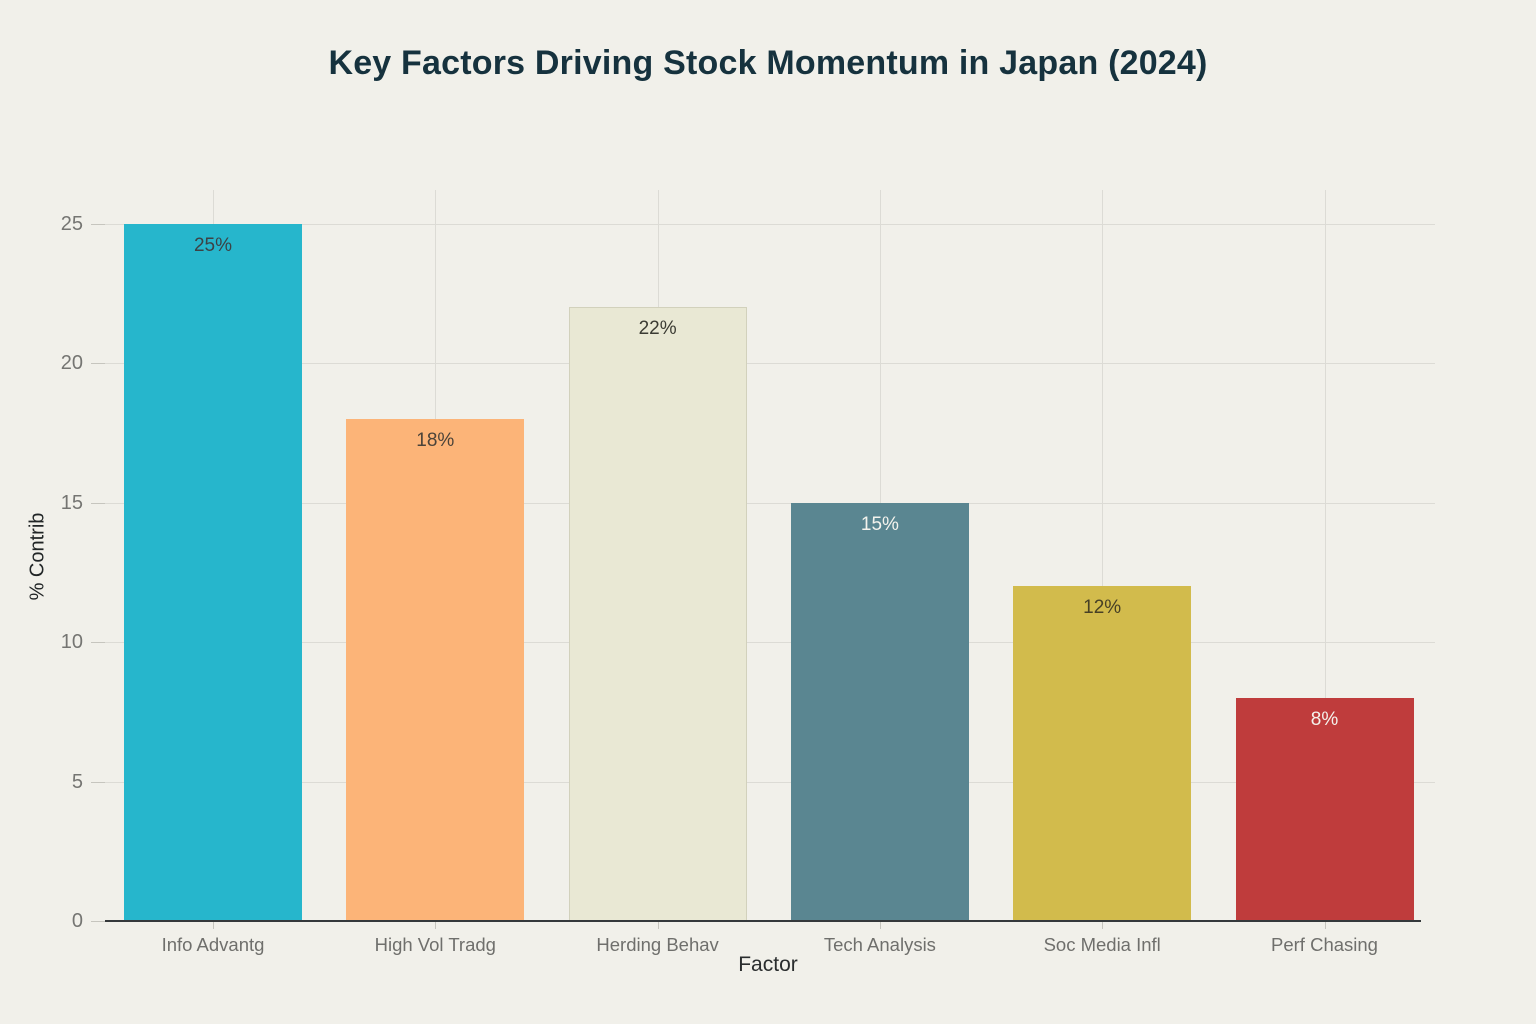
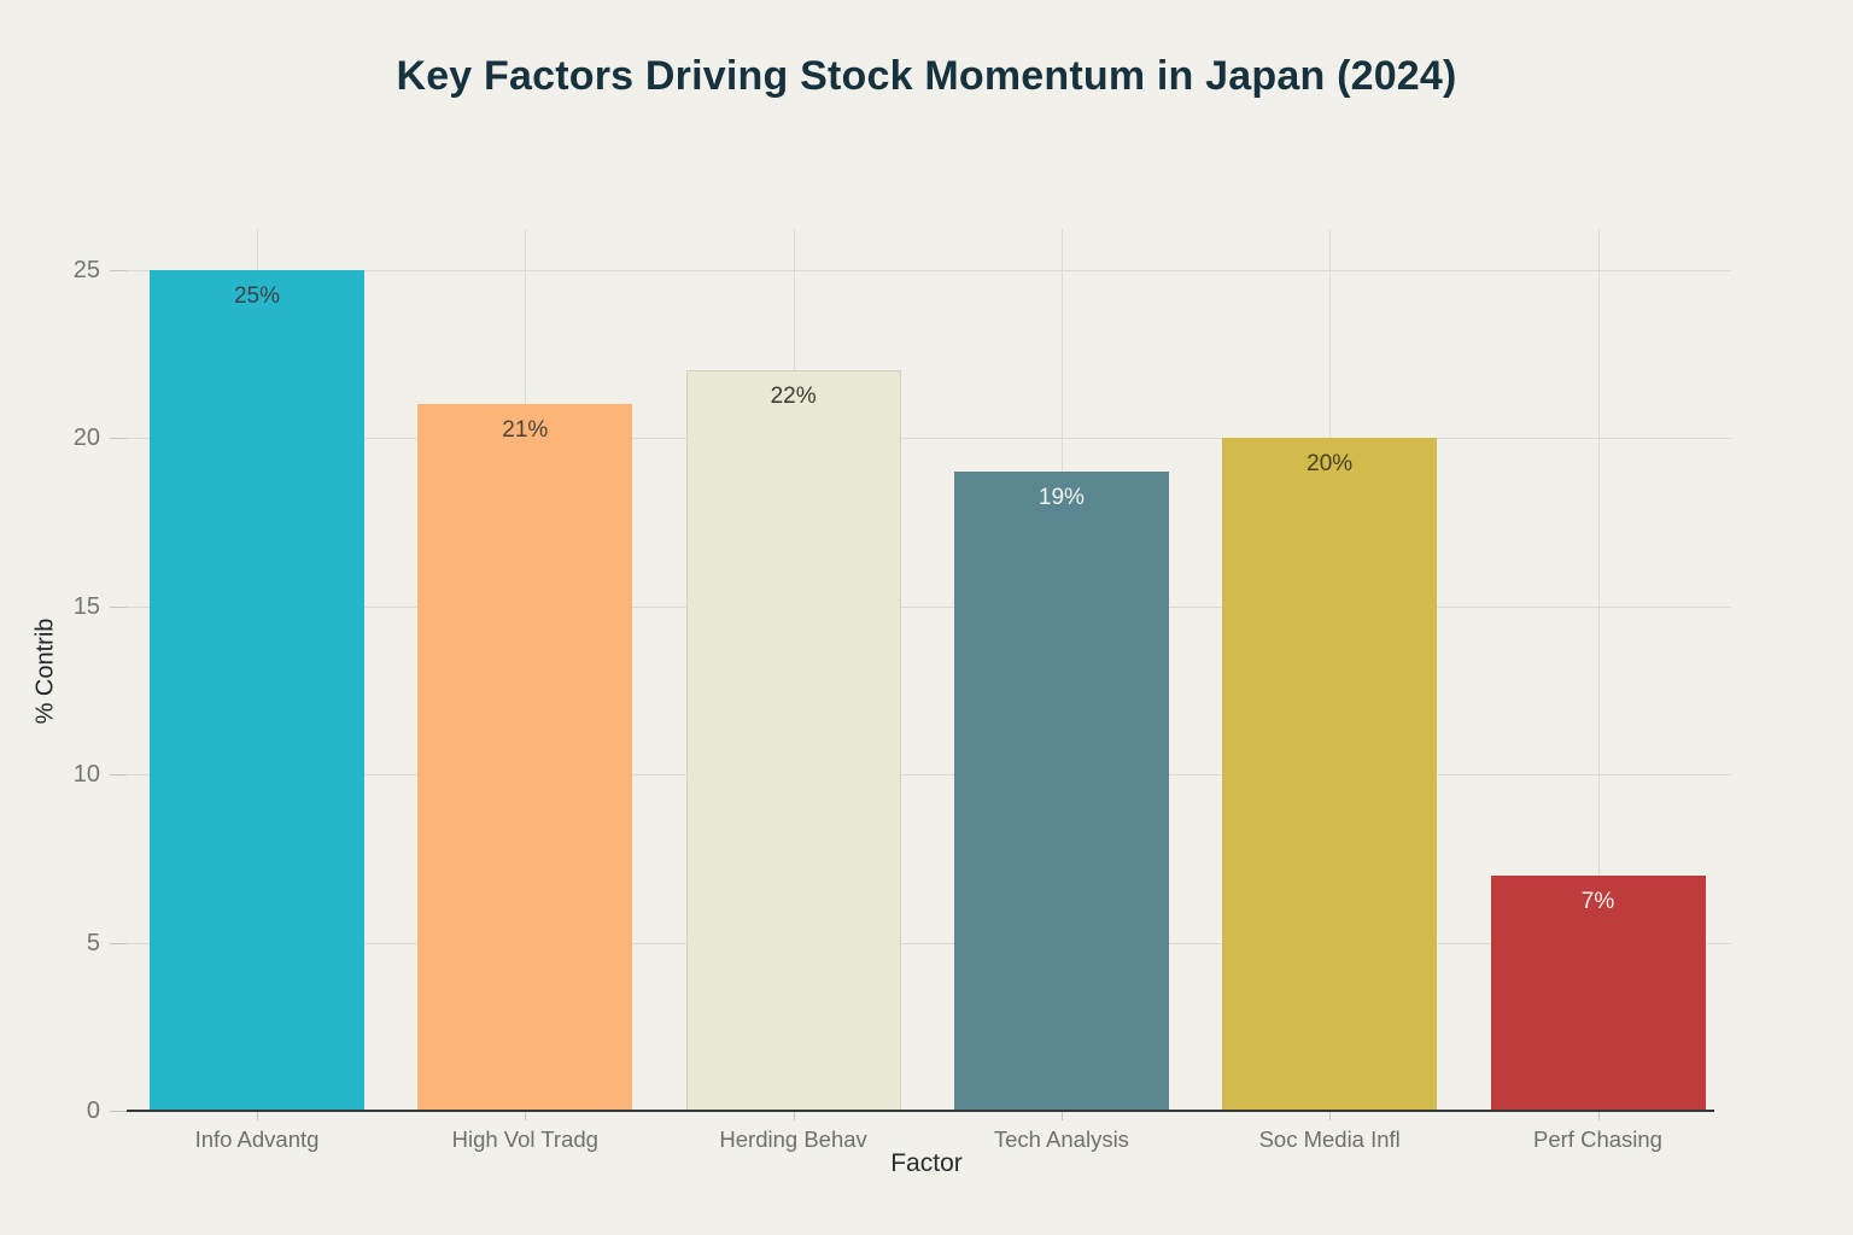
High Vol Tradg: 18% -> 21%
Tech Analysis: 15% -> 19%
Soc Media Infl: 12% -> 20%
Perf Chasing: 8% -> 7%
